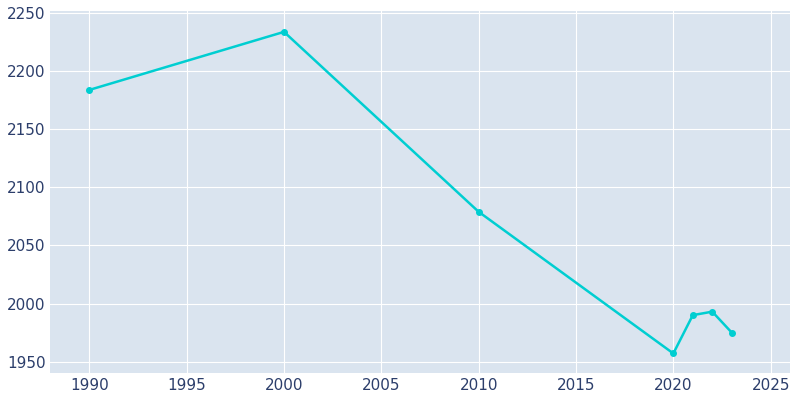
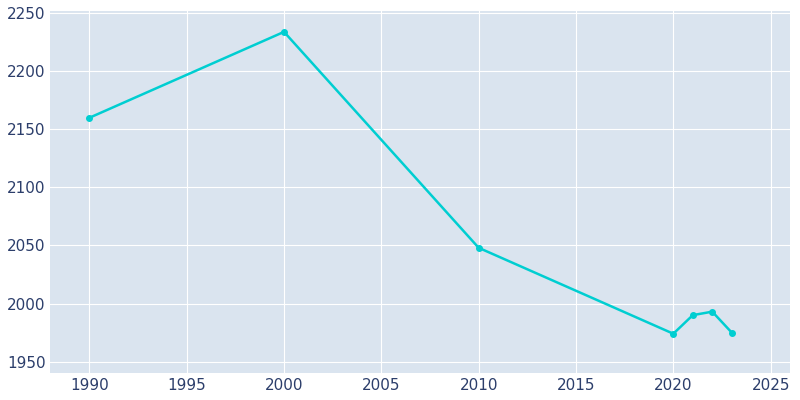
1990: 2184 -> 2160
2010: 2079 -> 2048
2020: 1957 -> 1974
